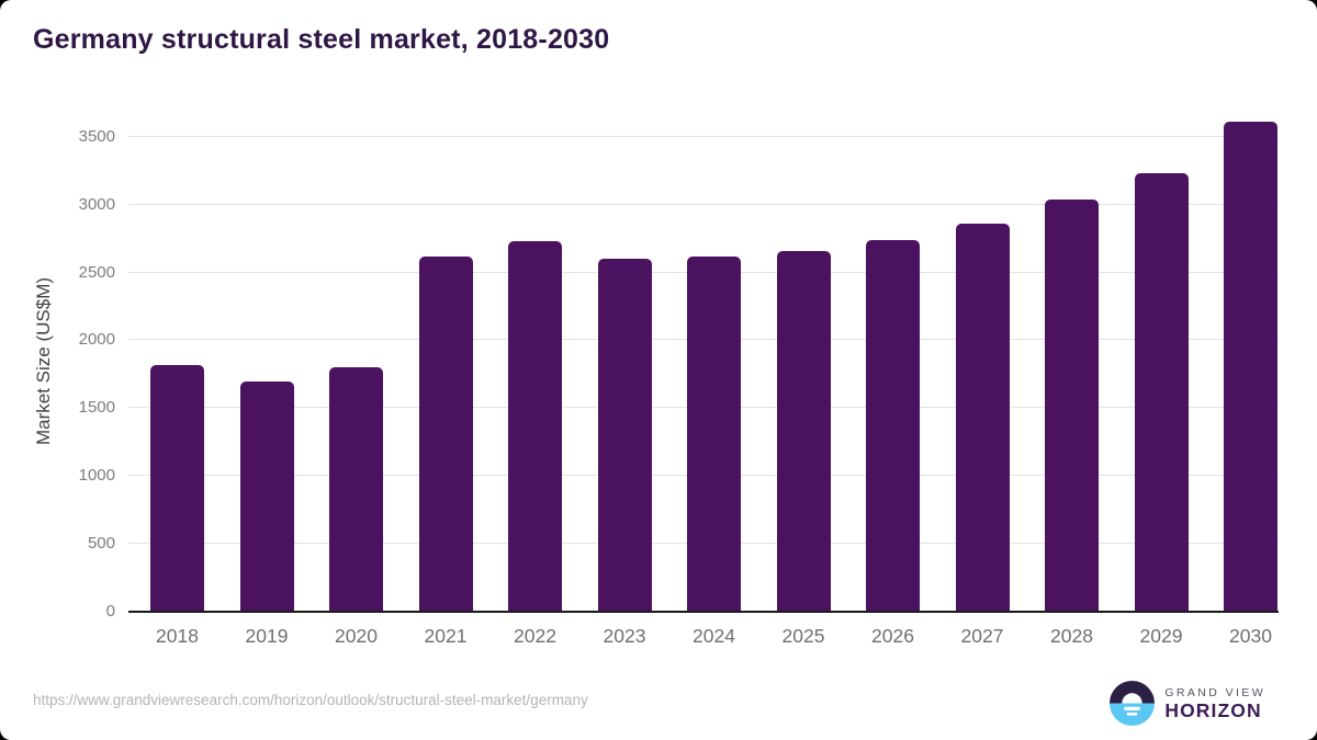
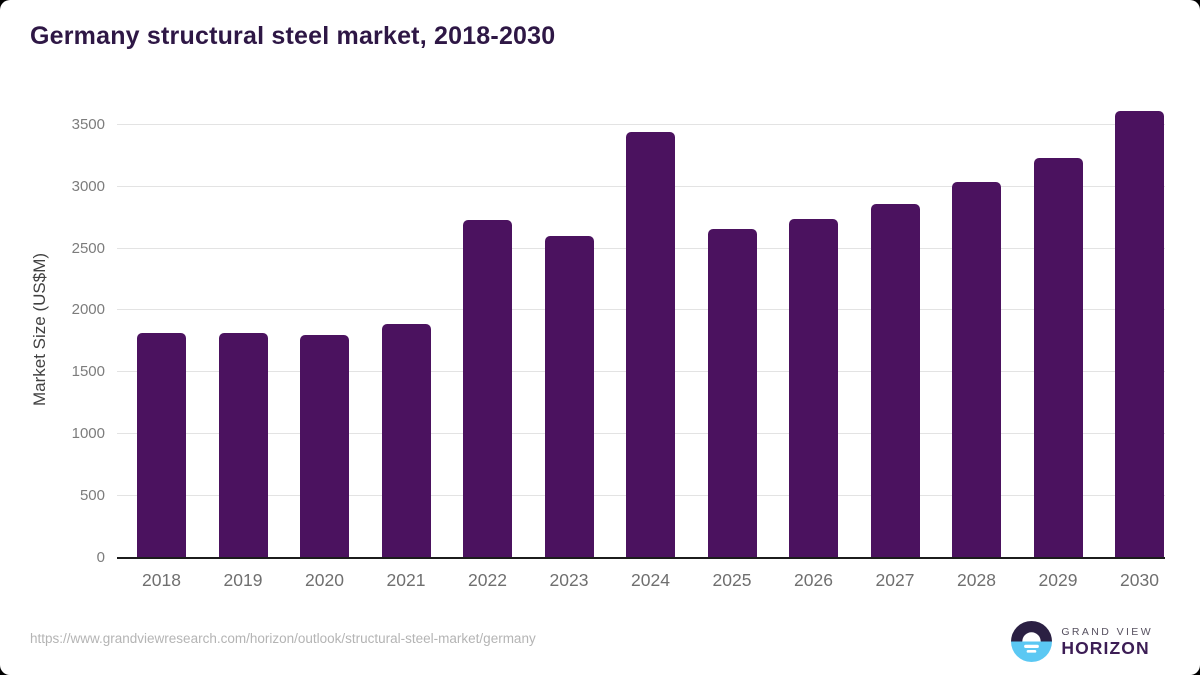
2019: 1700 -> 1820
2021: 2620 -> 1890
2024: 2620 -> 3440
